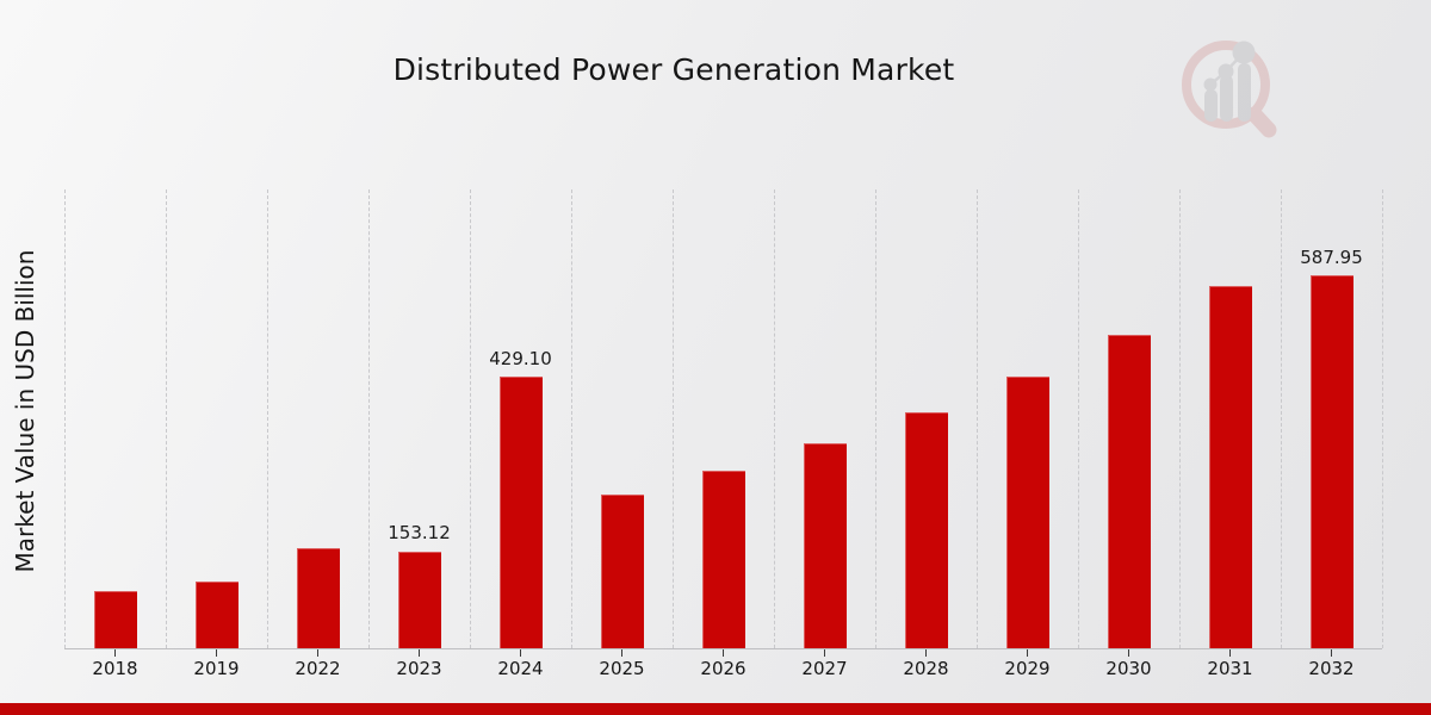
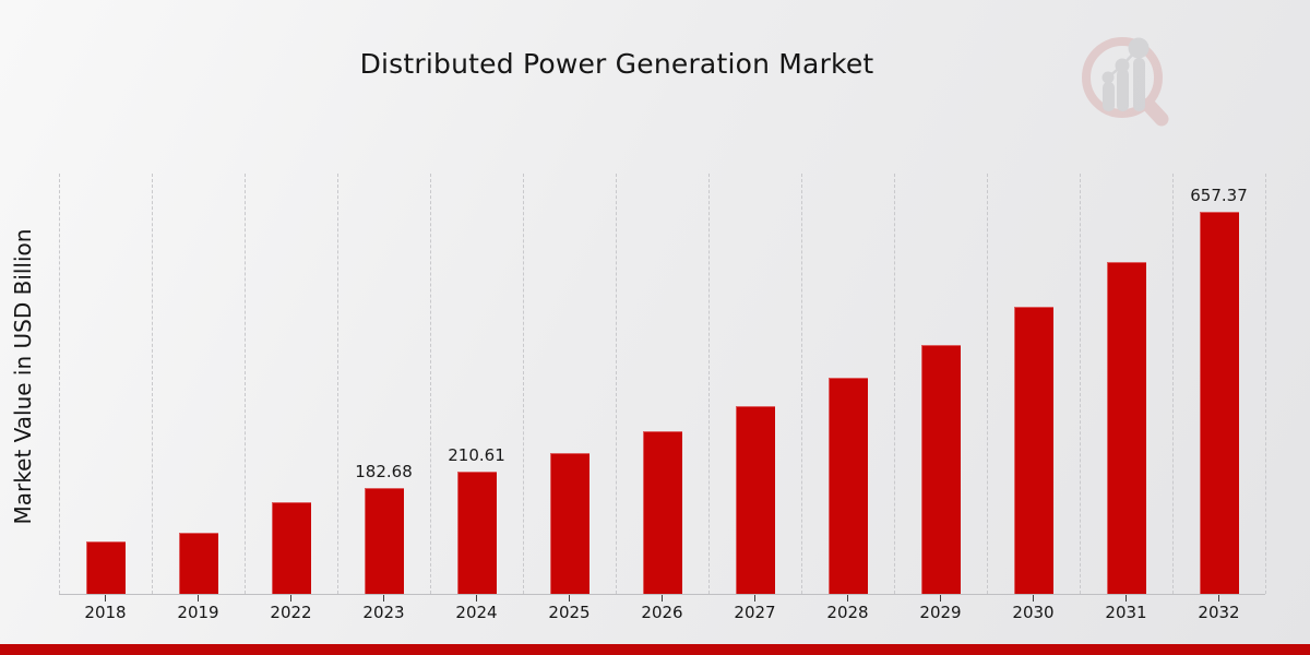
2023: 153.12 -> 182.68
2024: 429.10 -> 210.61
2032: 587.95 -> 657.37
